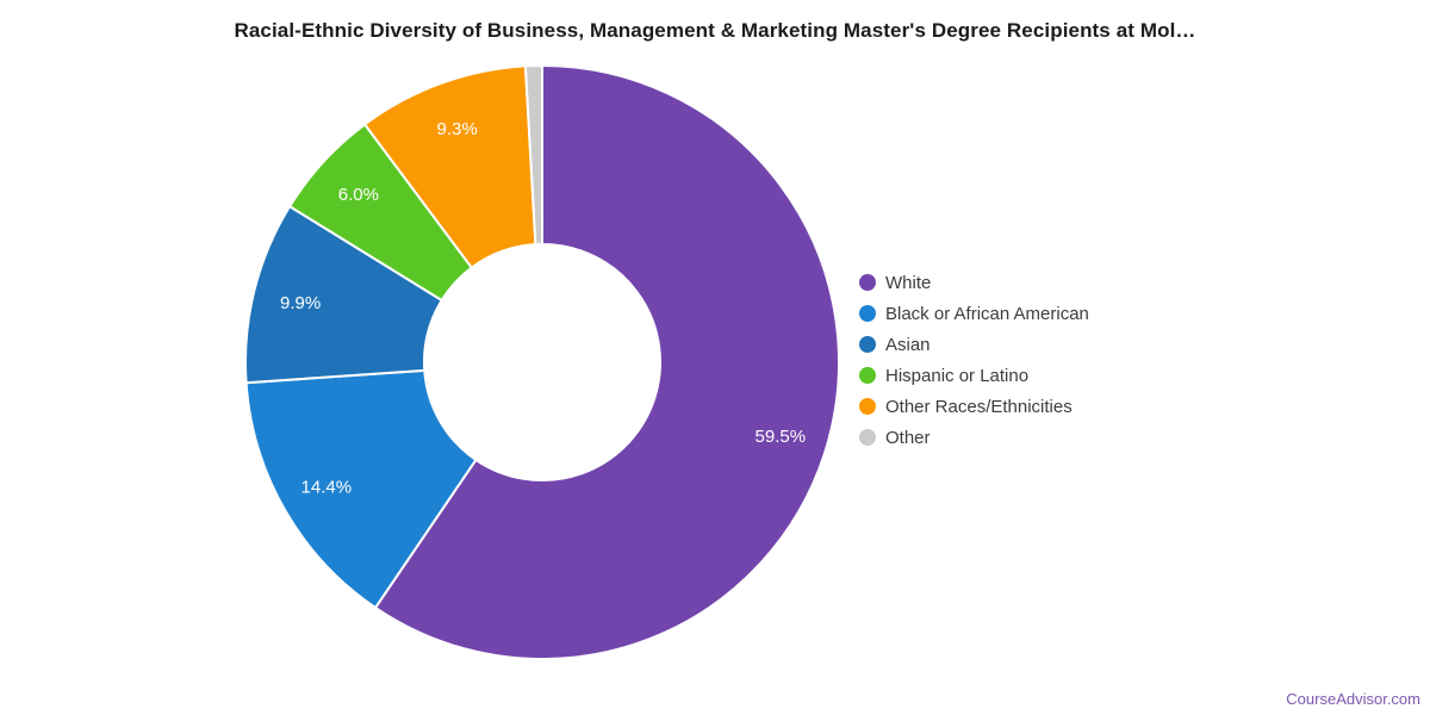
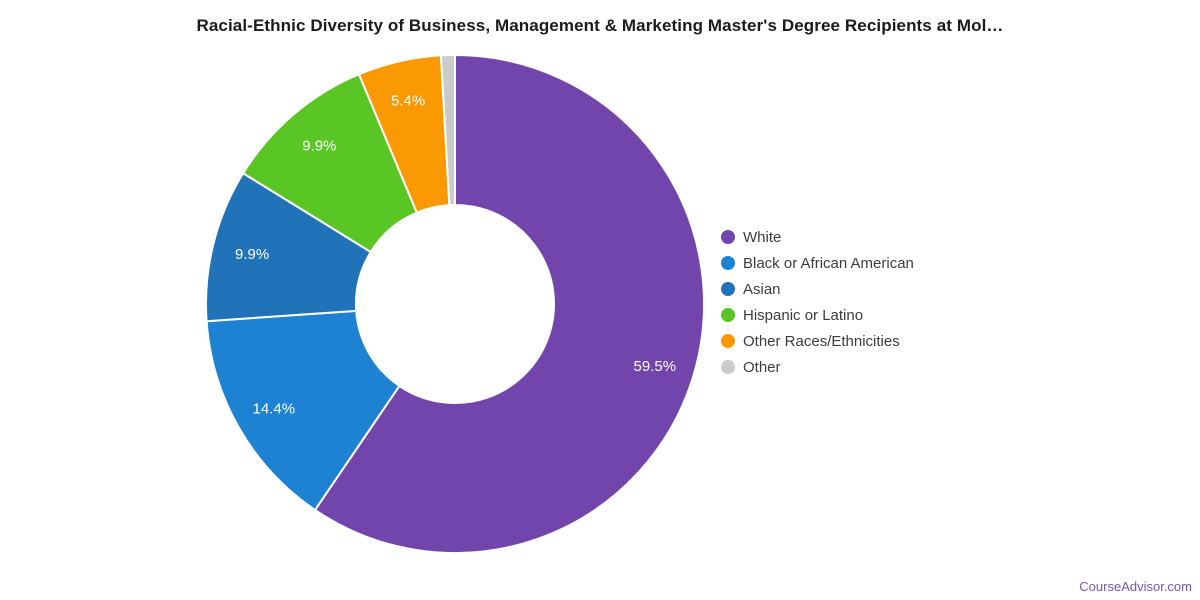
Hispanic or Latino: 6.0% -> 9.9%
Other Races/Ethnicities: 9.3% -> 5.4%
